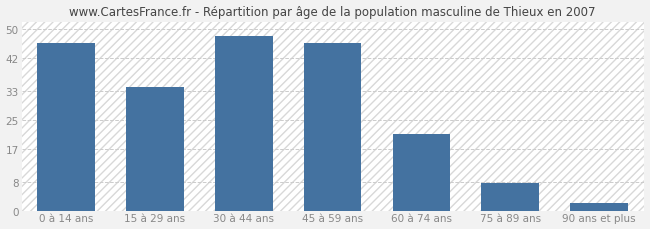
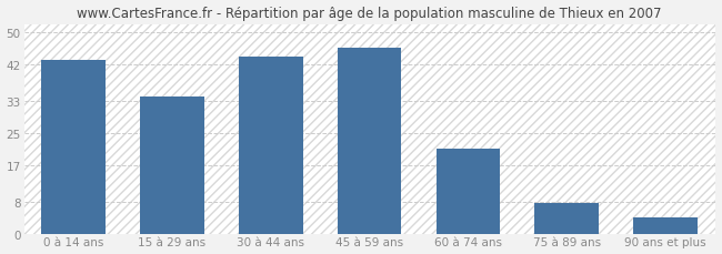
0 à 14 ans: 46.0 -> 43.0
30 à 44 ans: 48.0 -> 44.0
90 ans et plus: 2.0 -> 4.0
